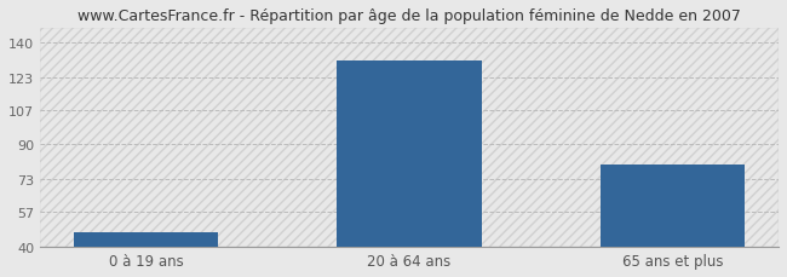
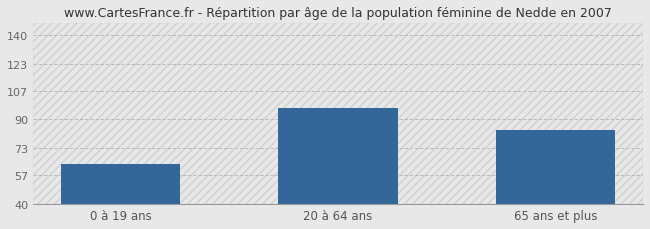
0 à 19 ans: 47 -> 64
20 à 64 ans: 131 -> 97
65 ans et plus: 80 -> 84
